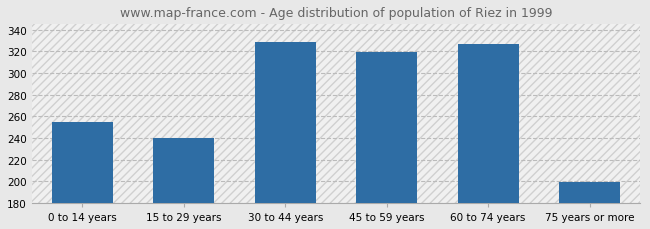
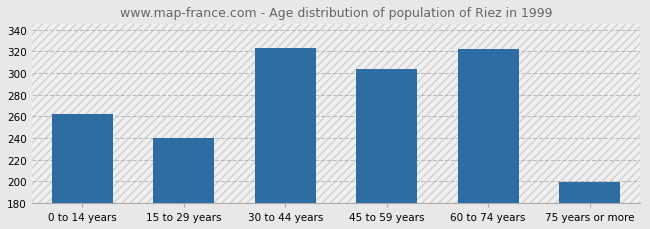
0 to 14 years: 255 -> 262
30 to 44 years: 329 -> 323
45 to 59 years: 319 -> 304
60 to 74 years: 327 -> 322
